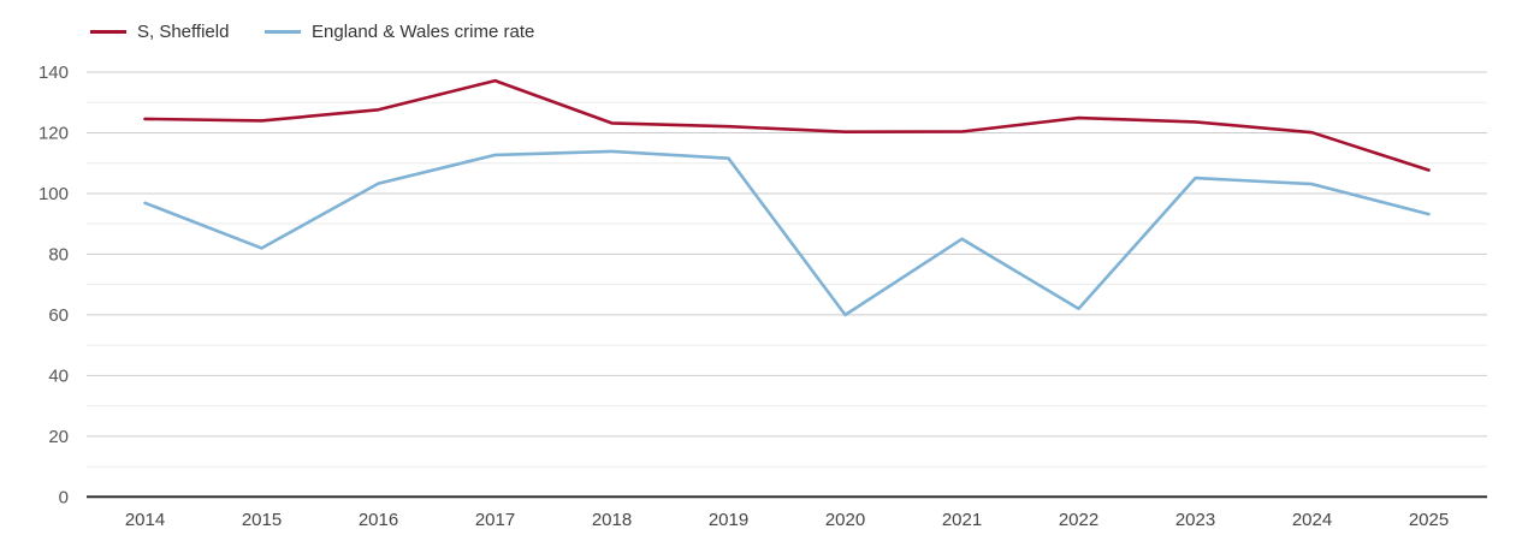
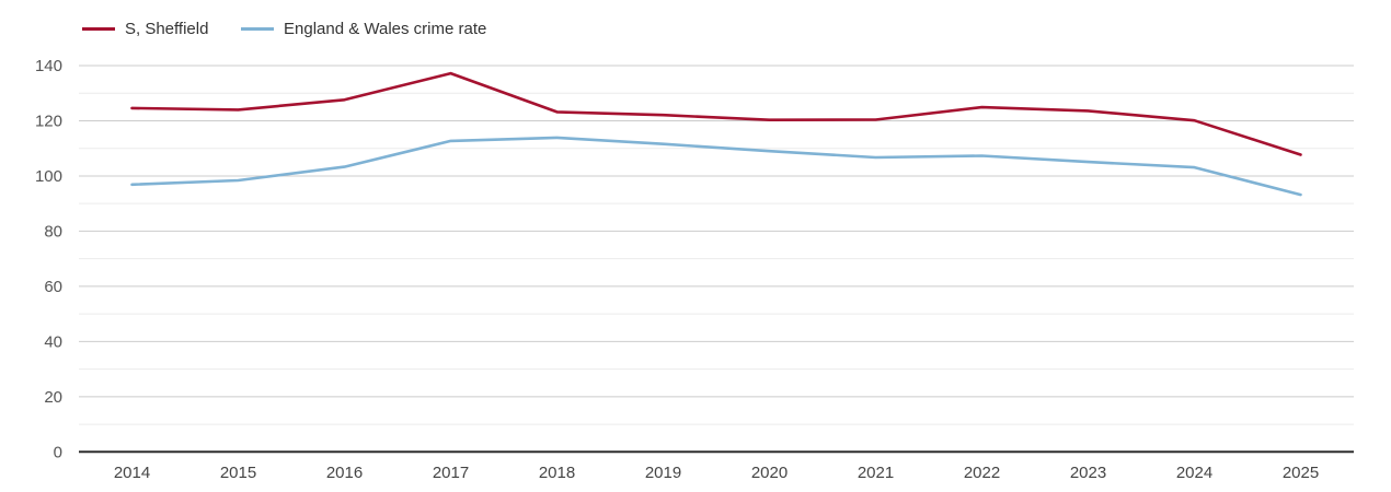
England & Wales crime rate/2015: 82 -> 98
England & Wales crime rate/2020: 60 -> 109
England & Wales crime rate/2021: 85 -> 107
England & Wales crime rate/2022: 62 -> 107
